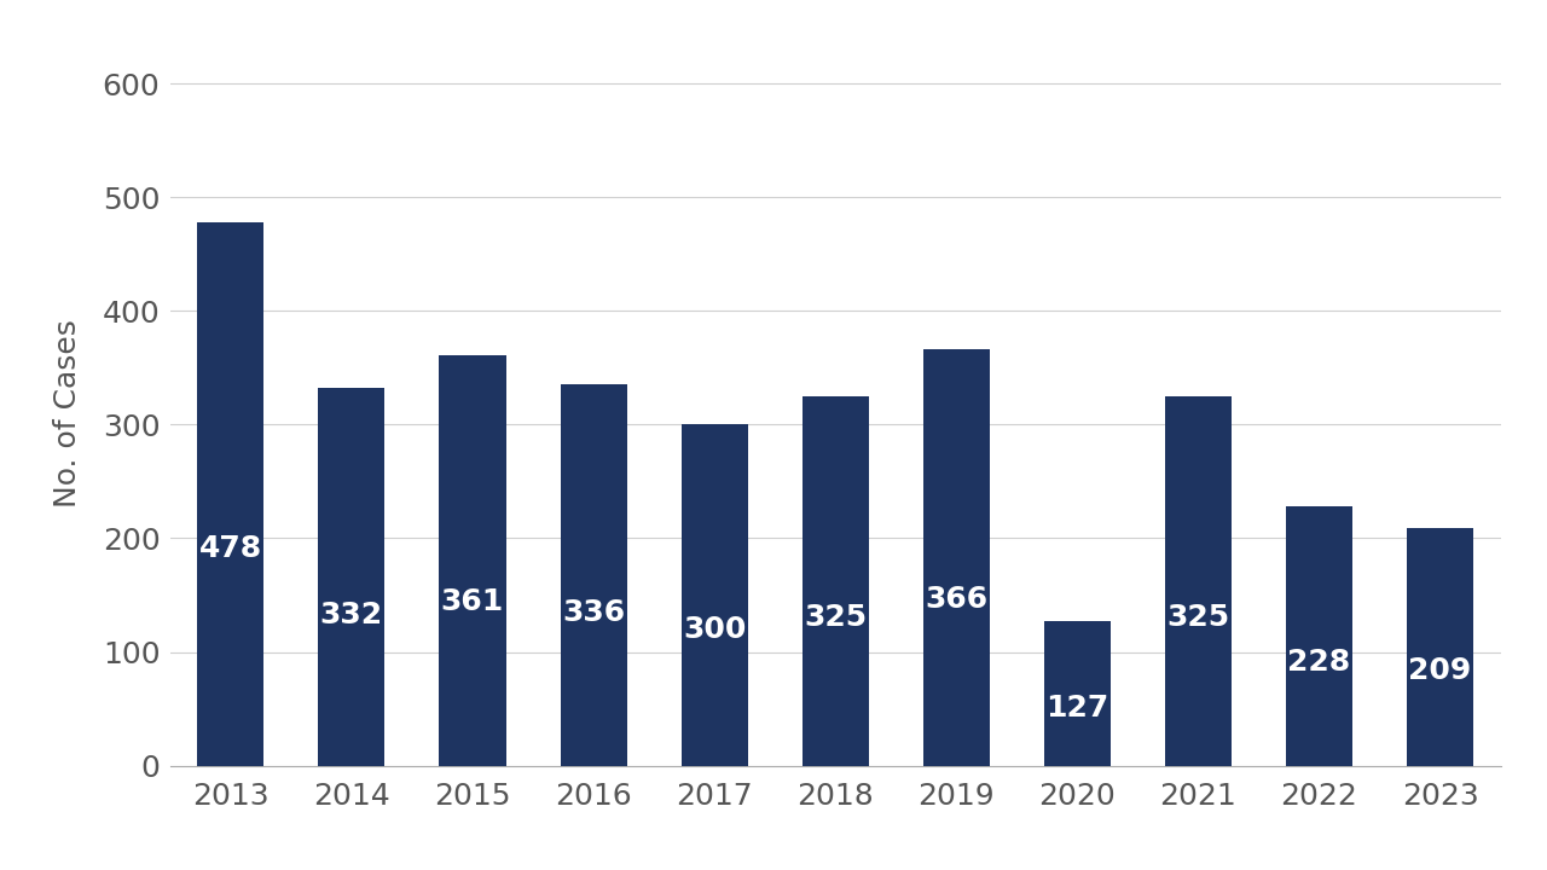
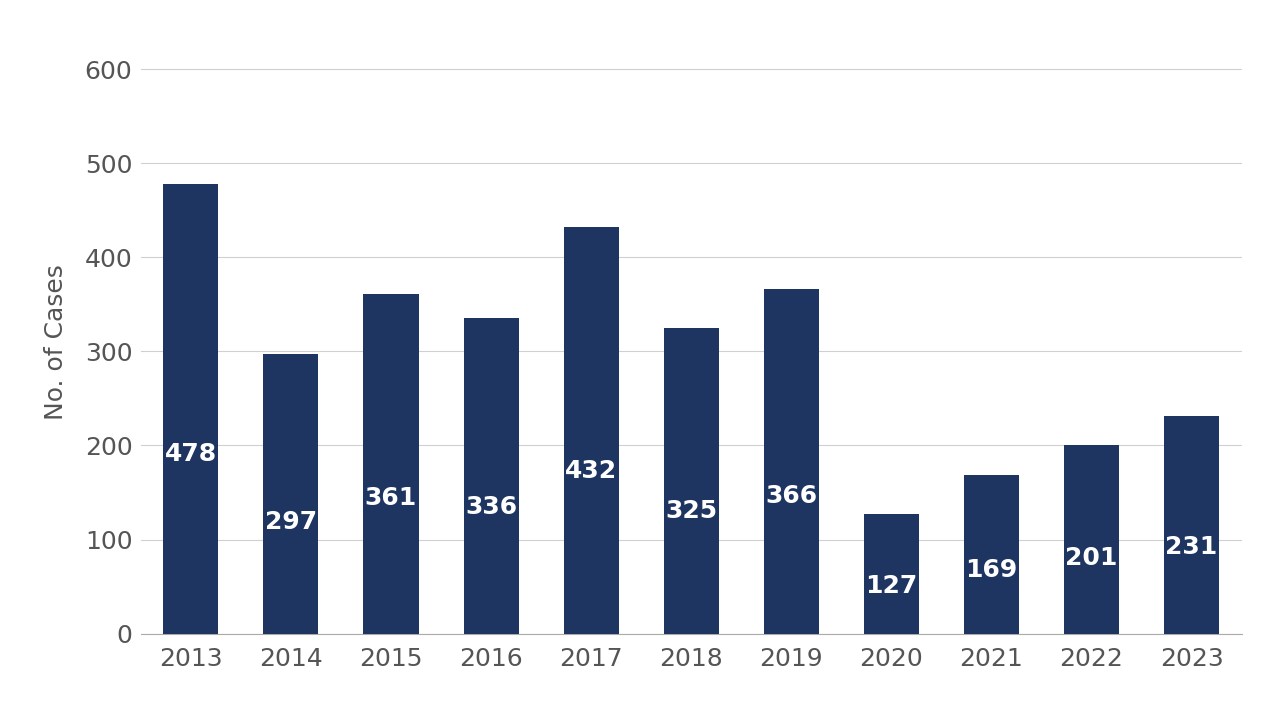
2014: 332 -> 297
2017: 300 -> 432
2021: 325 -> 169
2022: 228 -> 201
2023: 209 -> 231
